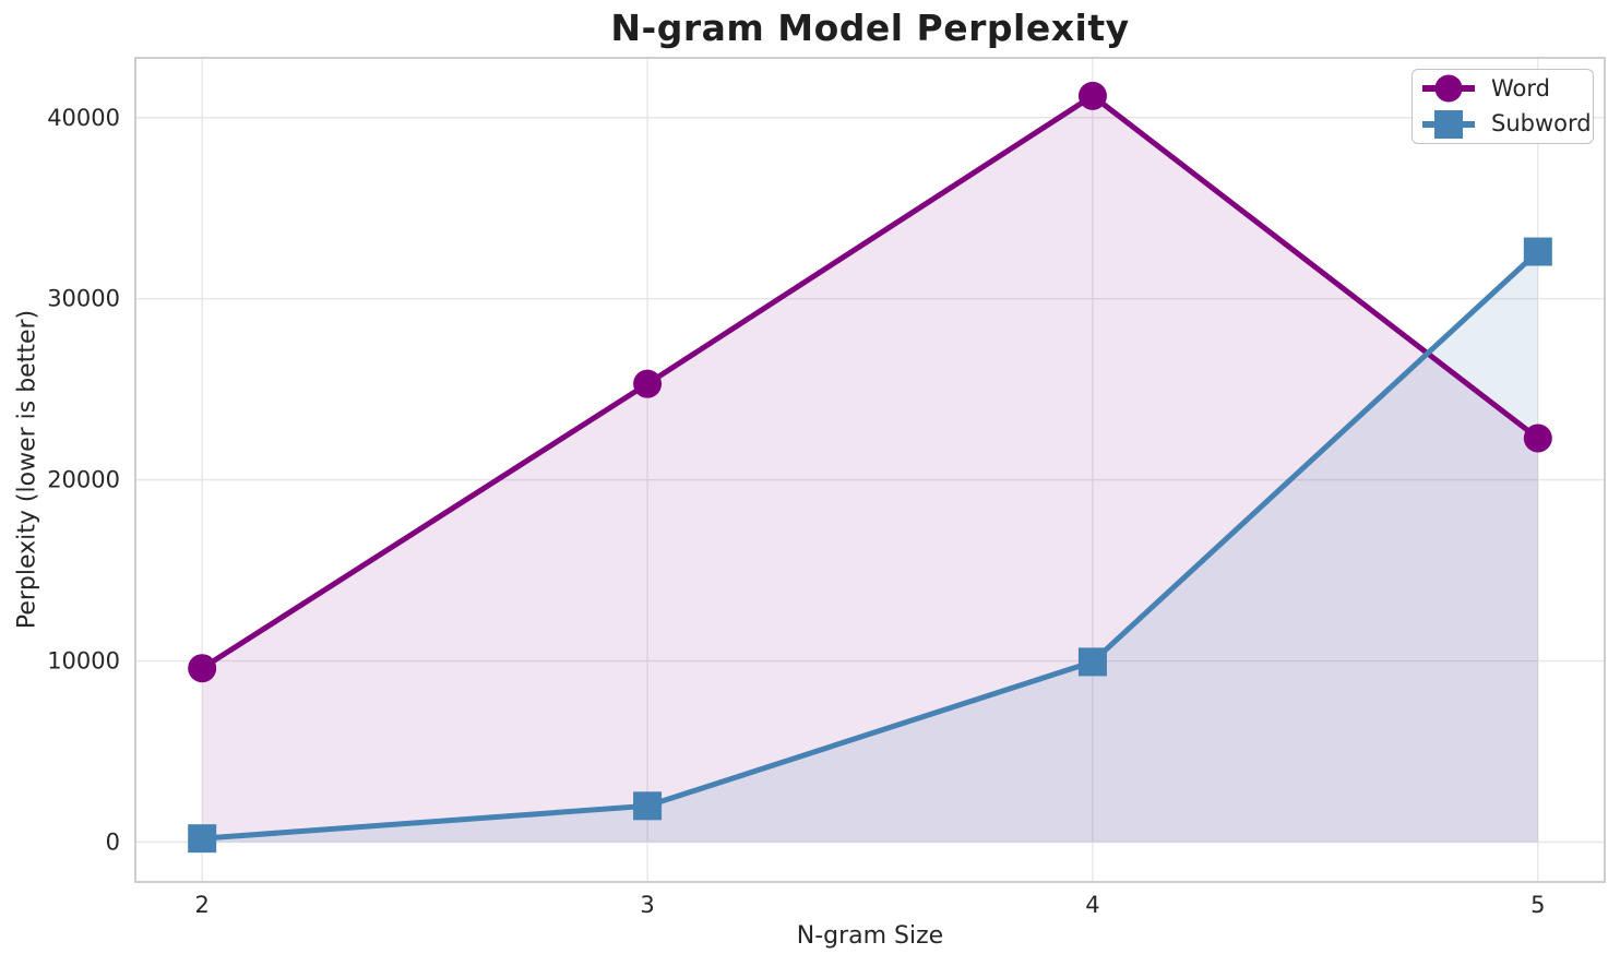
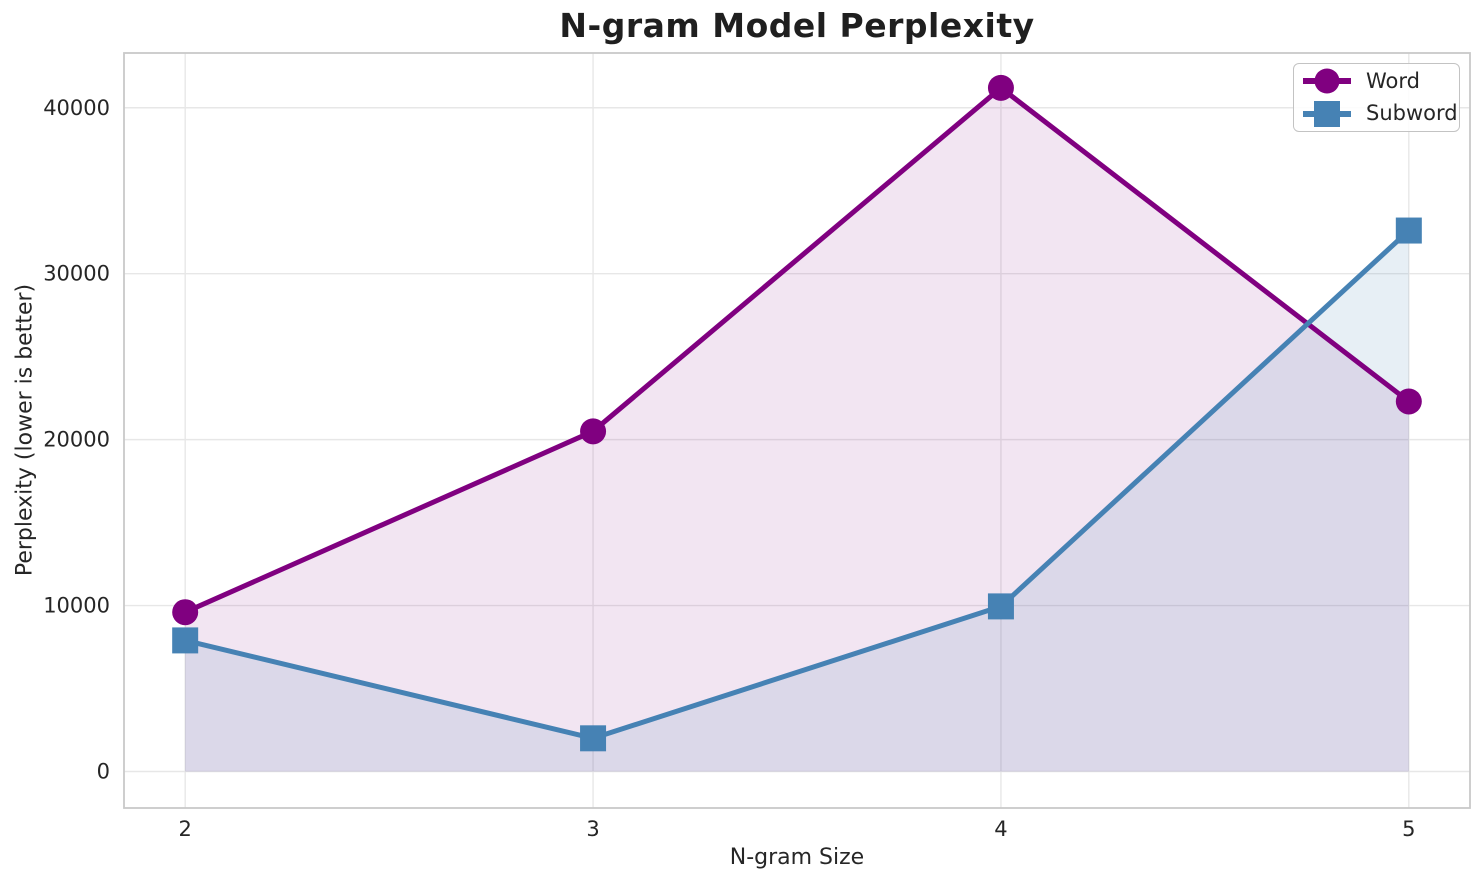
Subword/2: 200 -> 7900
Word/3: 25300 -> 20500
